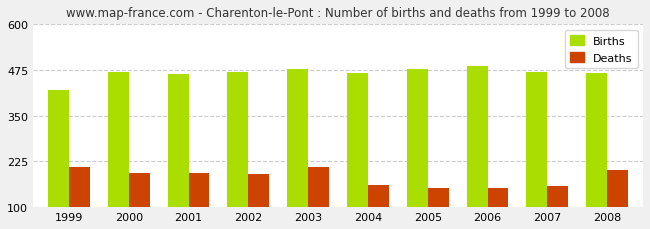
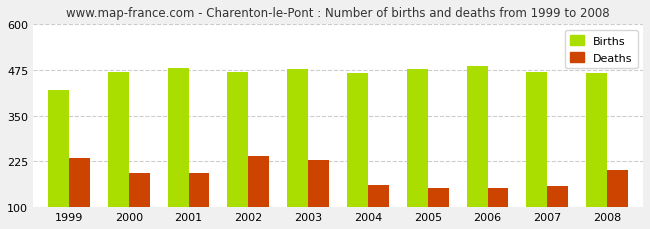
Deaths/1999: 210 -> 235
Births/2001: 465 -> 480
Deaths/2002: 192 -> 240
Deaths/2003: 210 -> 230
